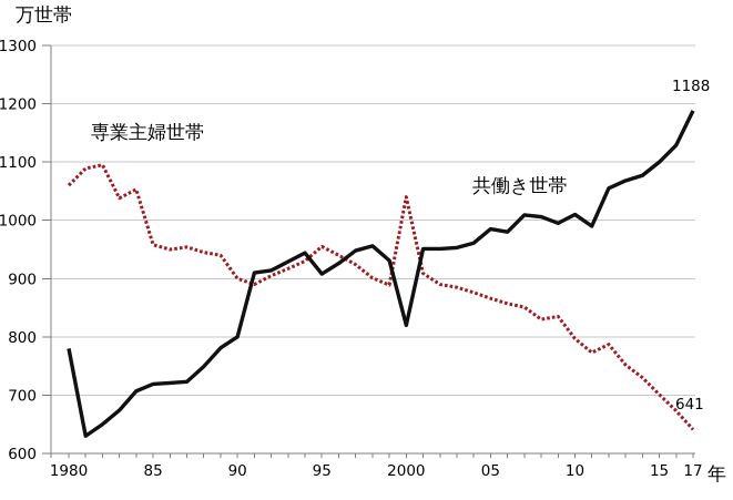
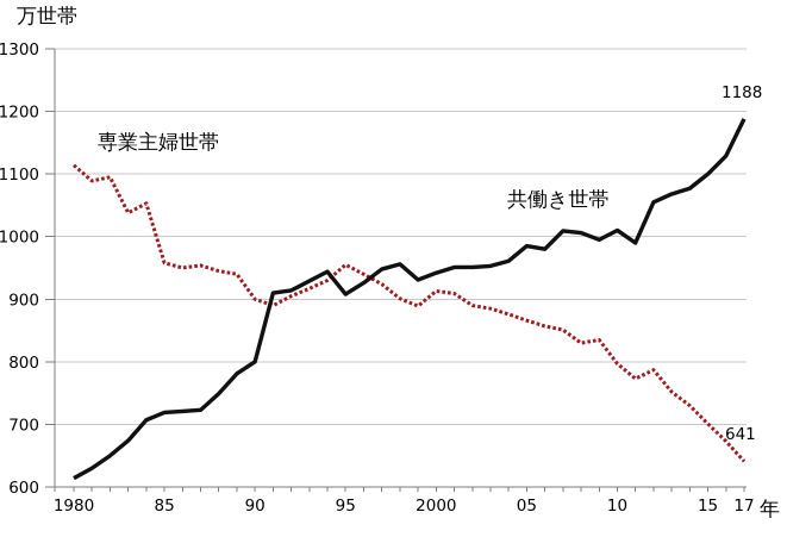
専業主婦世帯/1980: 1060 -> 1110
共働き世帯/1980: 780 -> 610
専業主婦世帯/2000: 1040 -> 910
共働き世帯/2000: 820 -> 940
